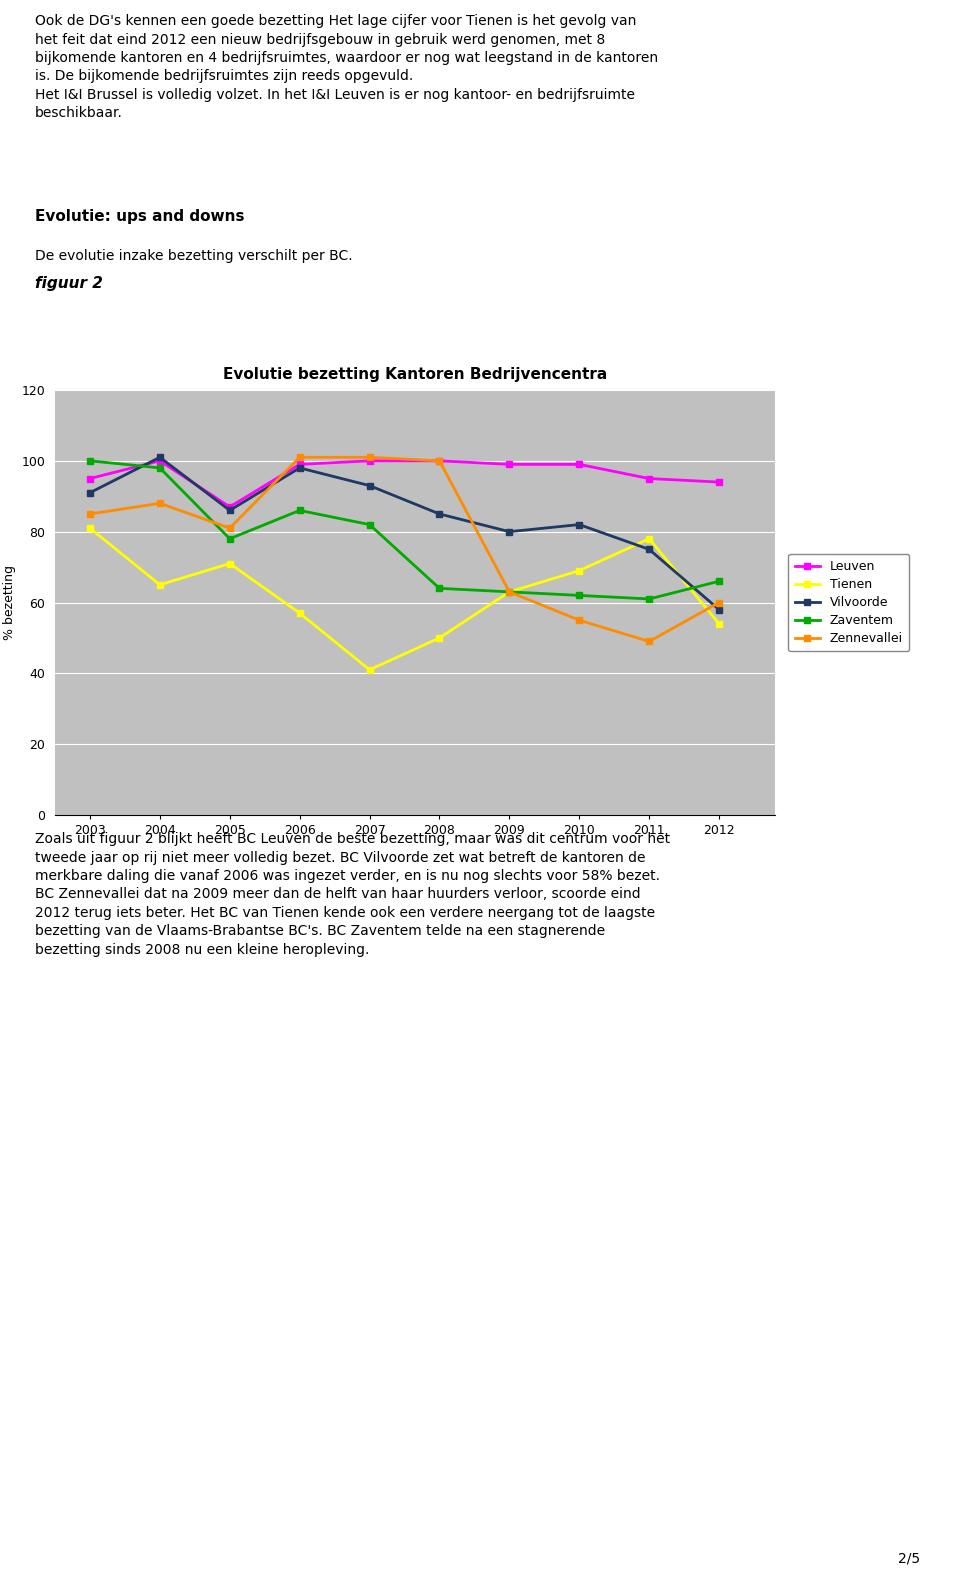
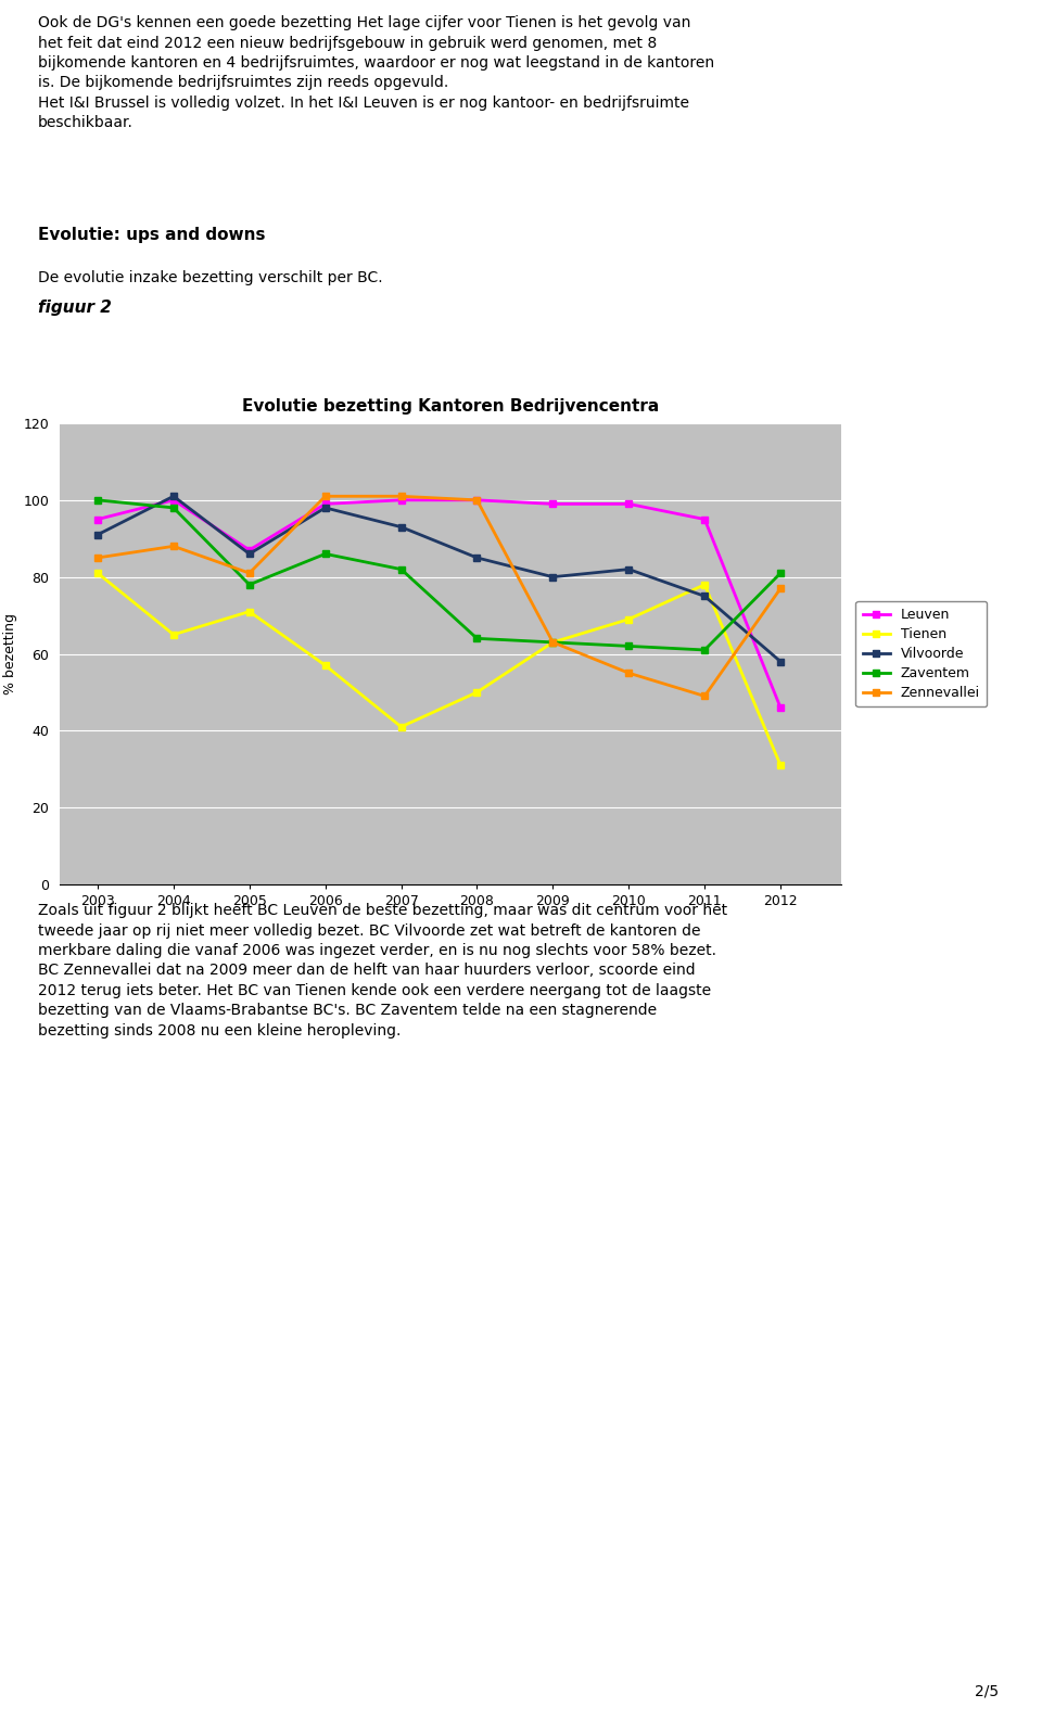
Leuven/2012: 94 -> 46
Tienen/2012: 54 -> 31
Zaventem/2012: 66 -> 81
Zennevallei/2012: 60 -> 77
